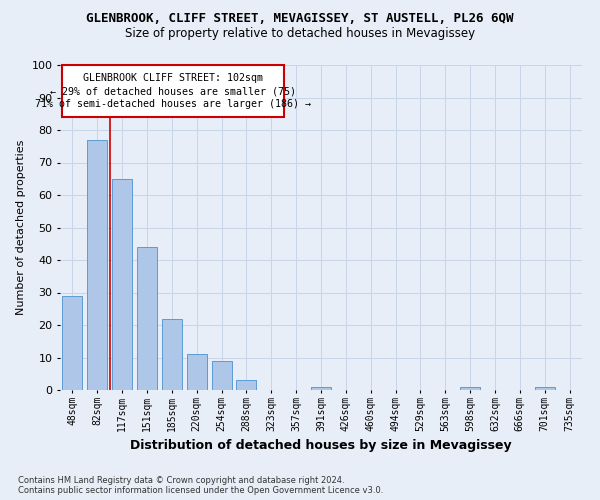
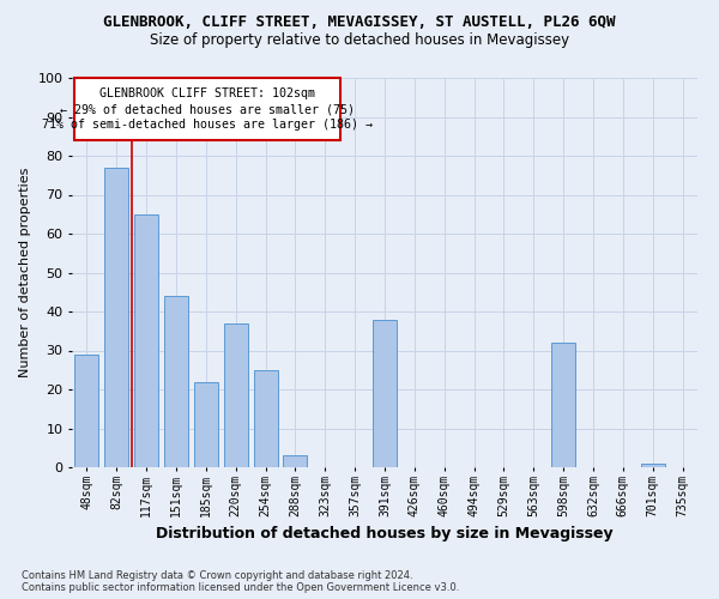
220sqm: 11 -> 37
254sqm: 9 -> 25
391sqm: 1 -> 38
598sqm: 1 -> 32
